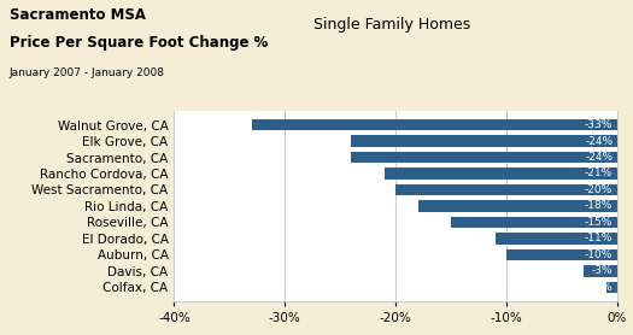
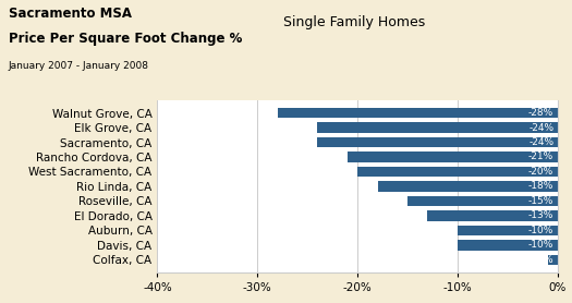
Walnut Grove, CA: -33% -> -28%
El Dorado, CA: -11% -> -13%
Davis, CA: -3% -> -10%
